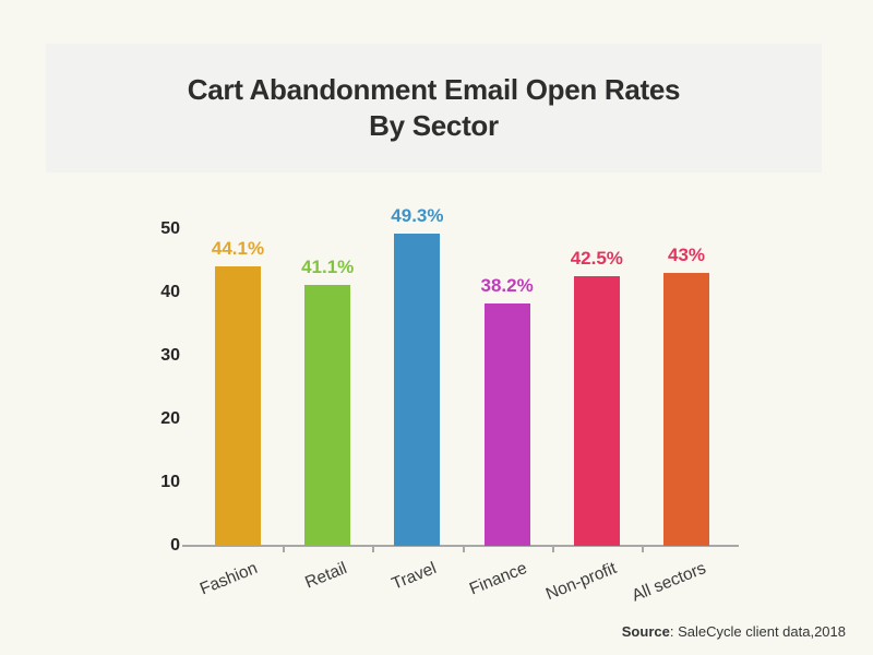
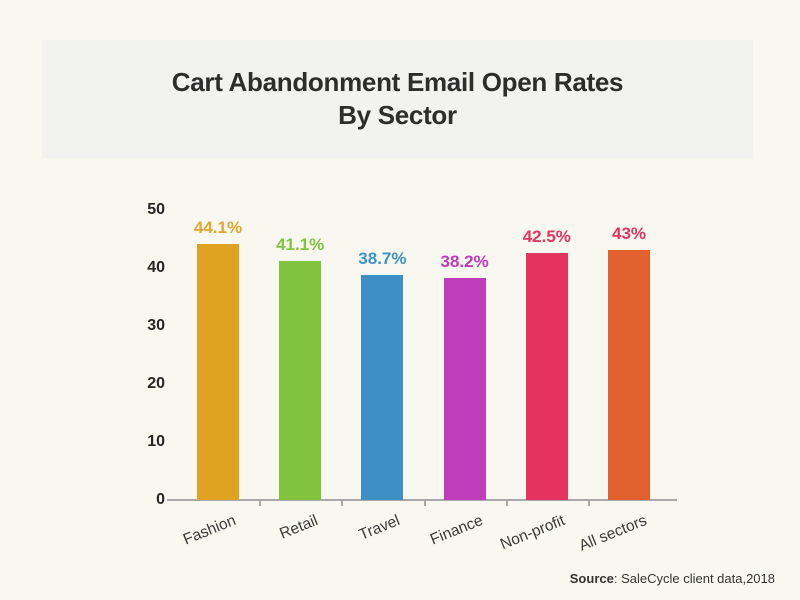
Travel: 49.3% -> 38.7%
